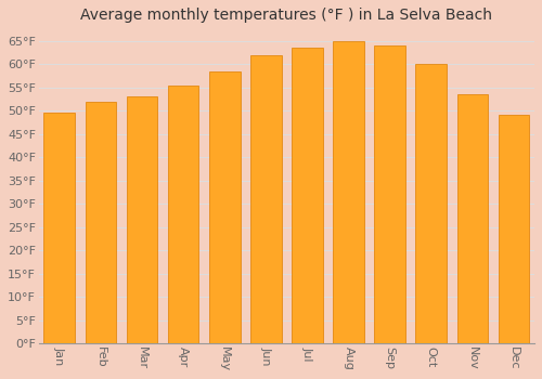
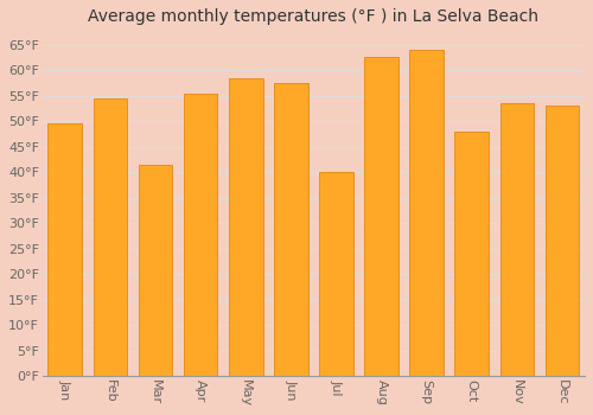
Feb: 52.0°F -> 54.5°F
Mar: 53.0°F -> 41.5°F
Jun: 62.0°F -> 57.5°F
Jul: 63.5°F -> 40.0°F
Aug: 65.0°F -> 62.5°F
Oct: 60.0°F -> 48.0°F
Dec: 49.0°F -> 53.0°F
